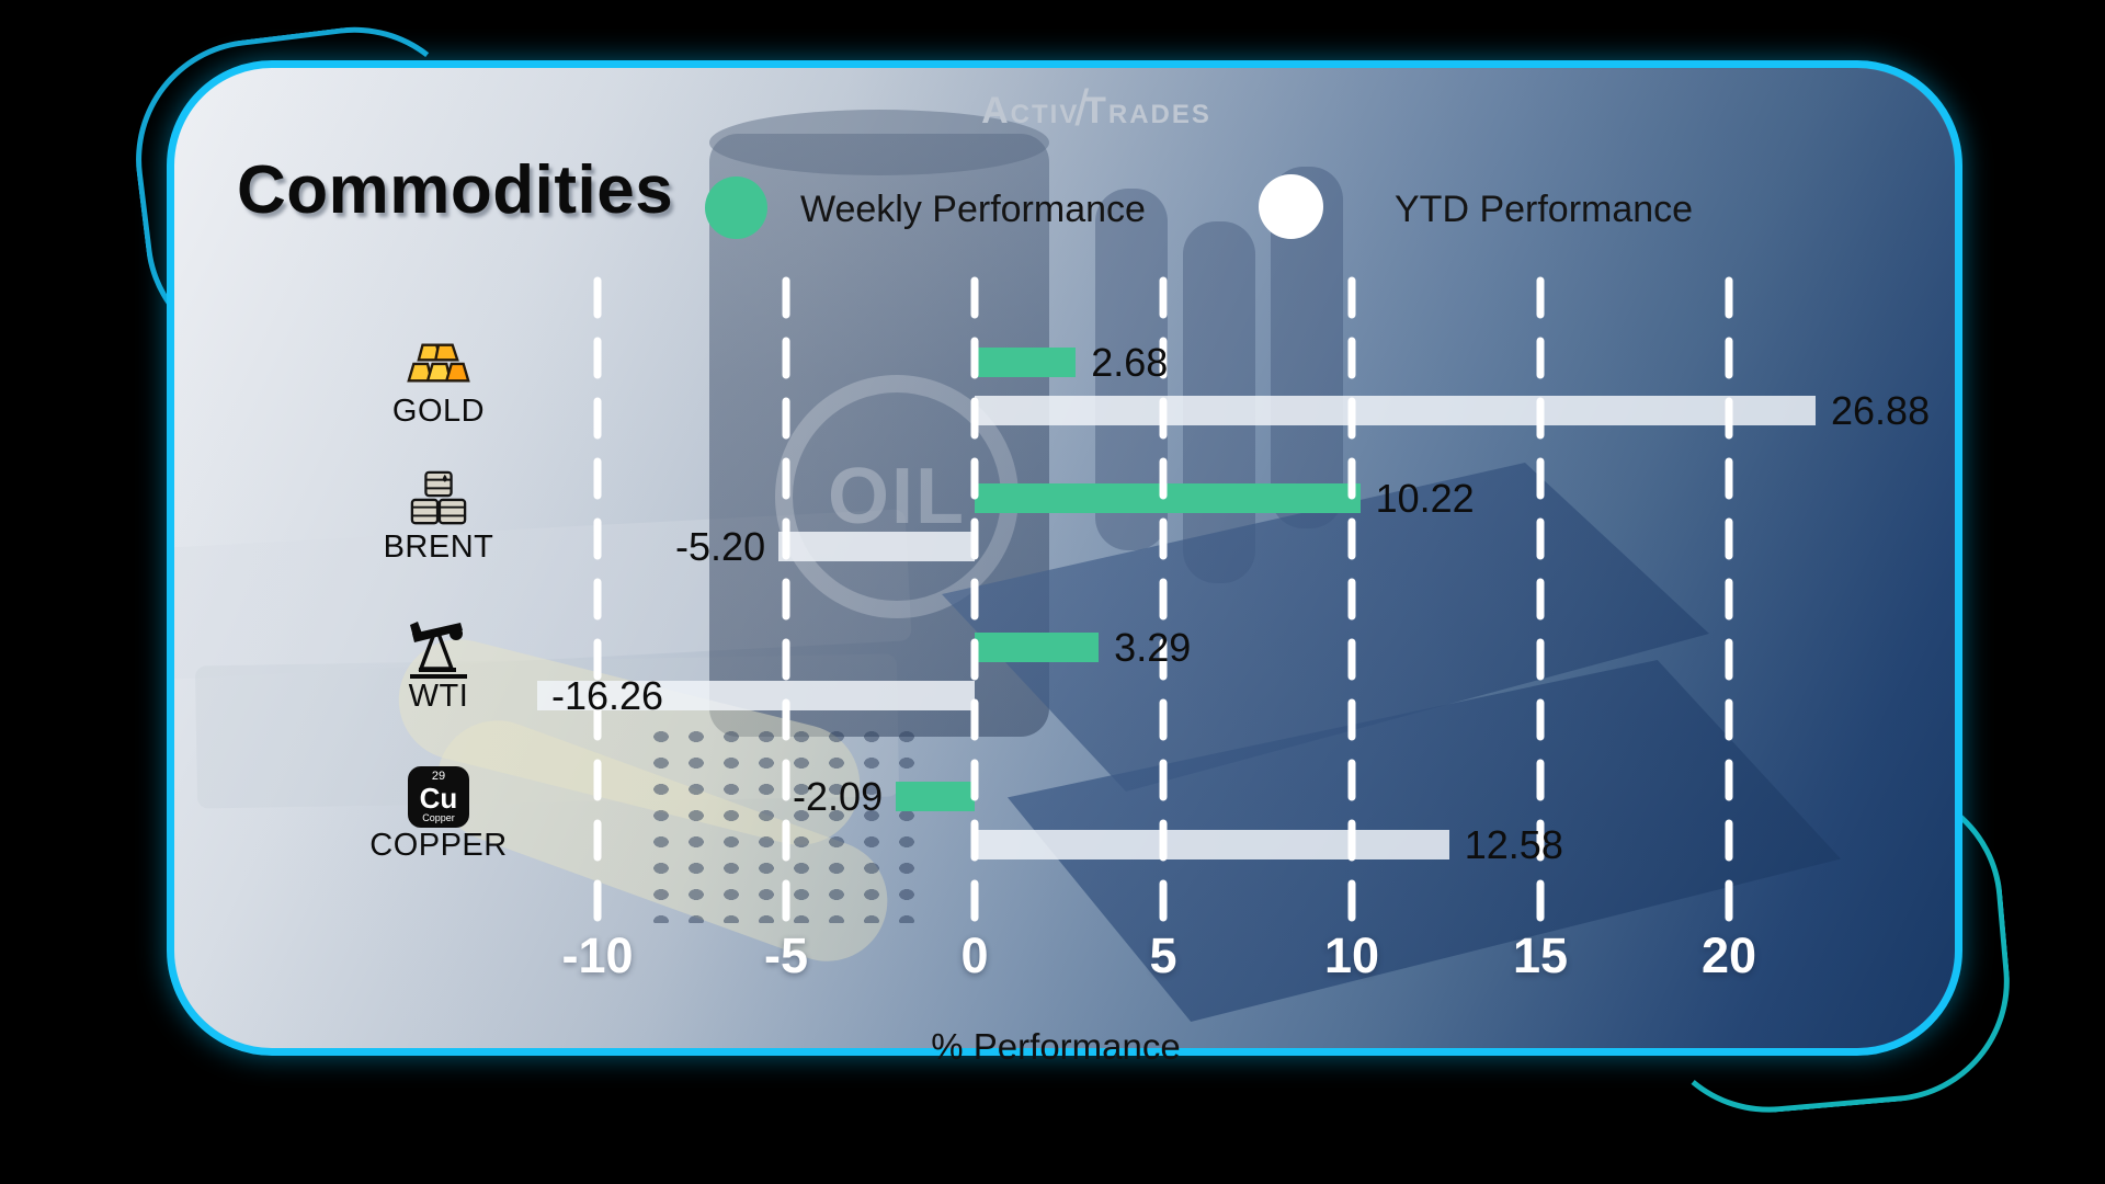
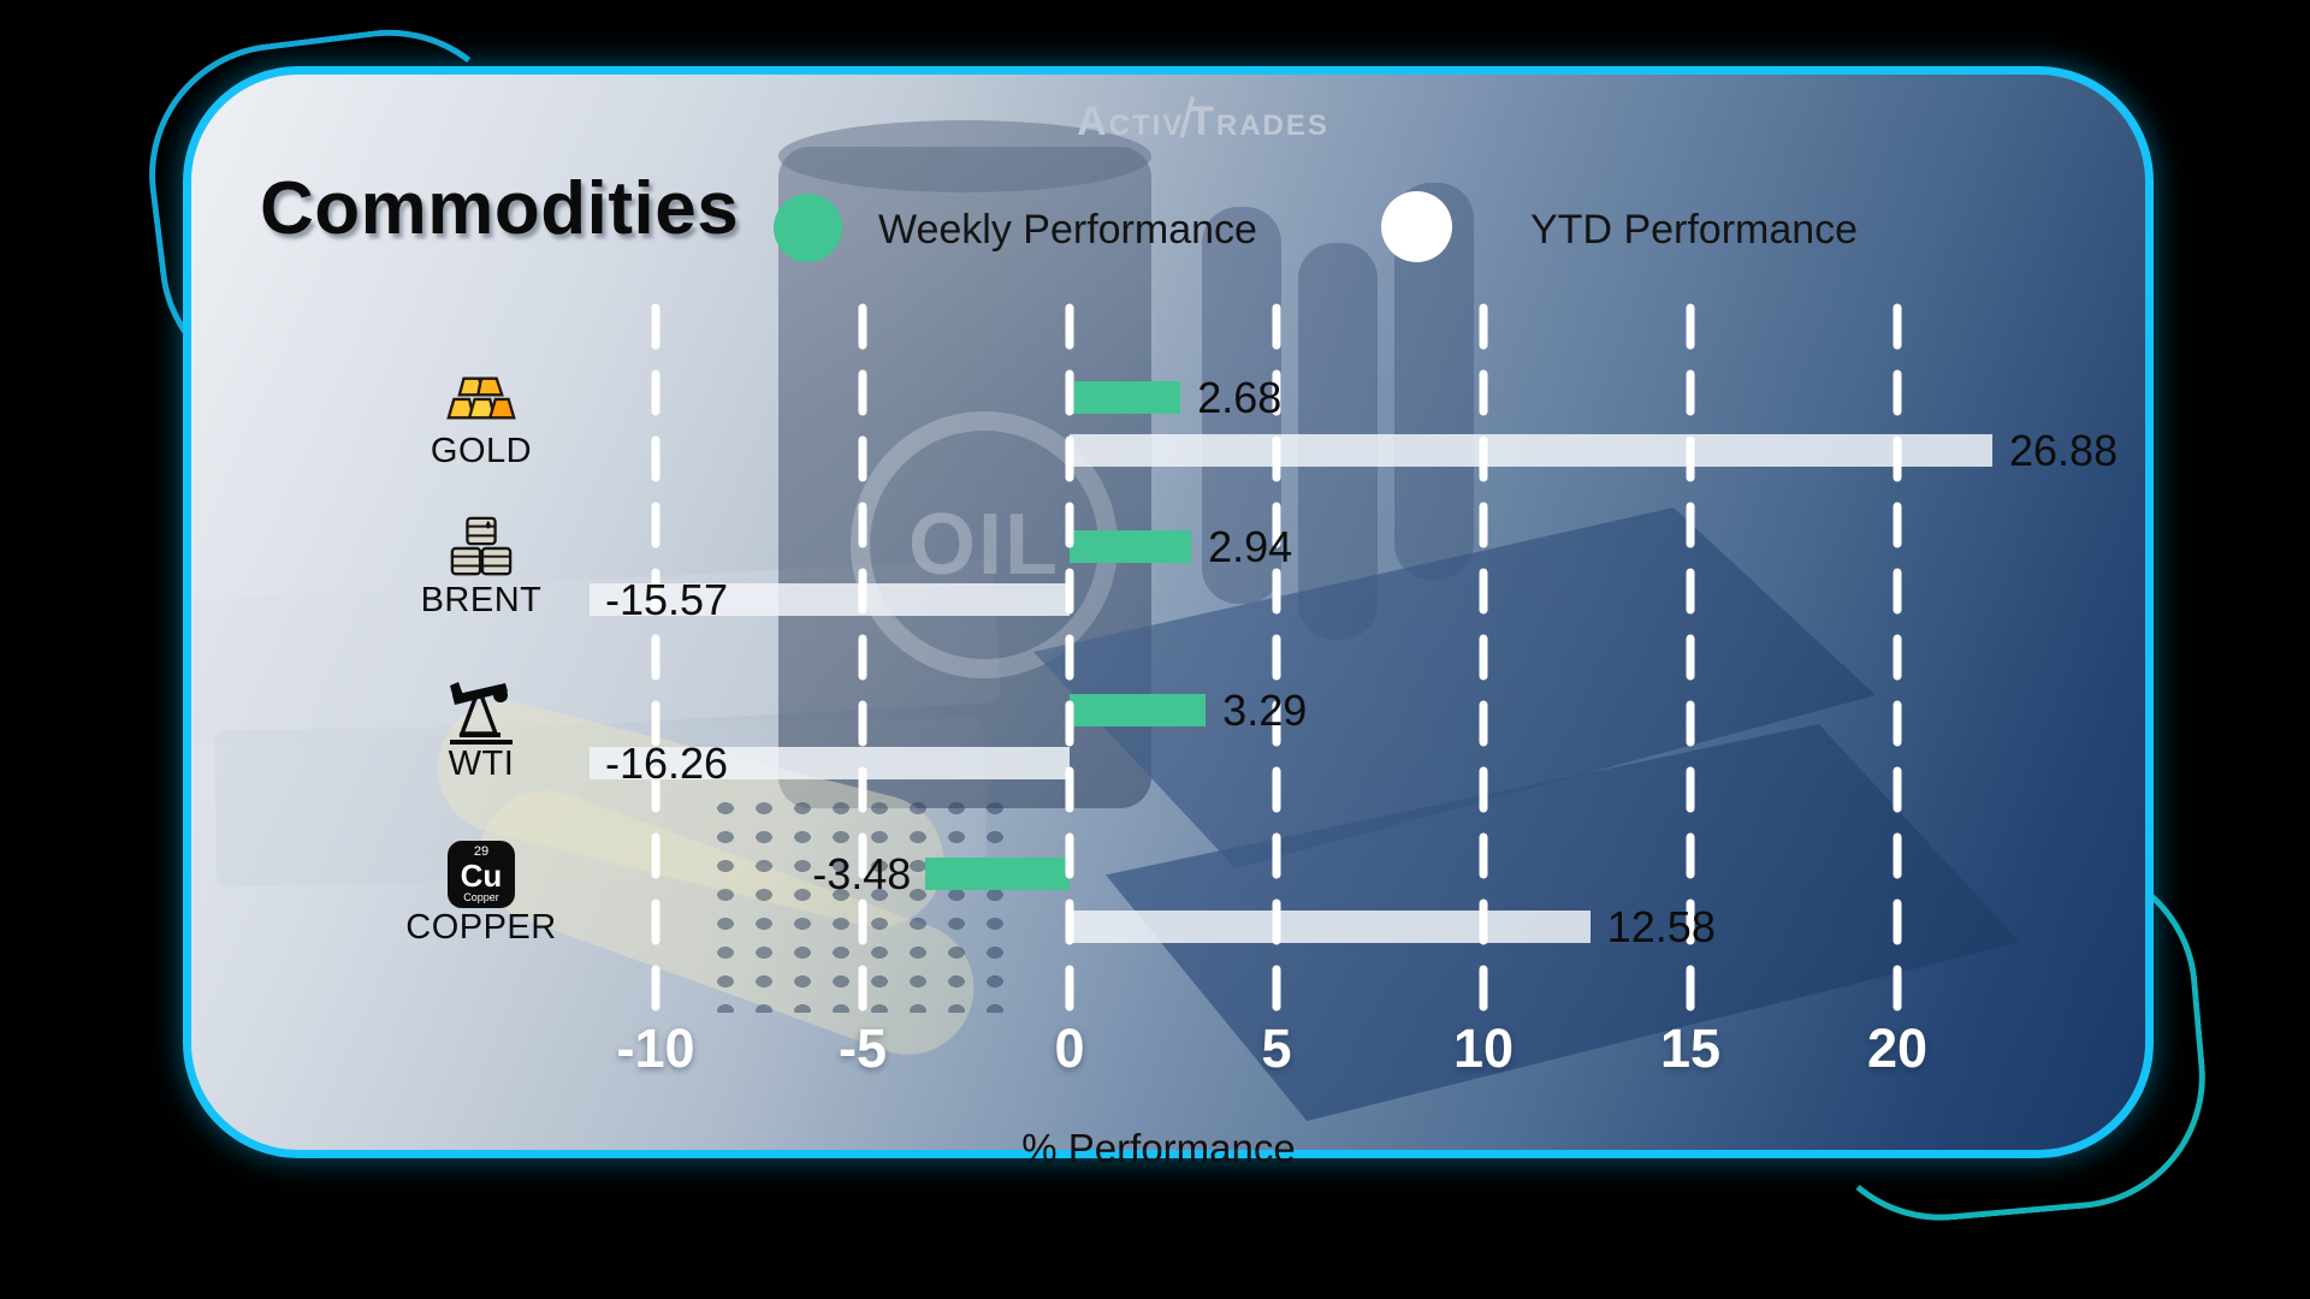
Weekly Performance/BRENT: 10.22 -> 2.94
YTD Performance/BRENT: -5.20 -> -15.57
Weekly Performance/COPPER: -2.09 -> -3.48
